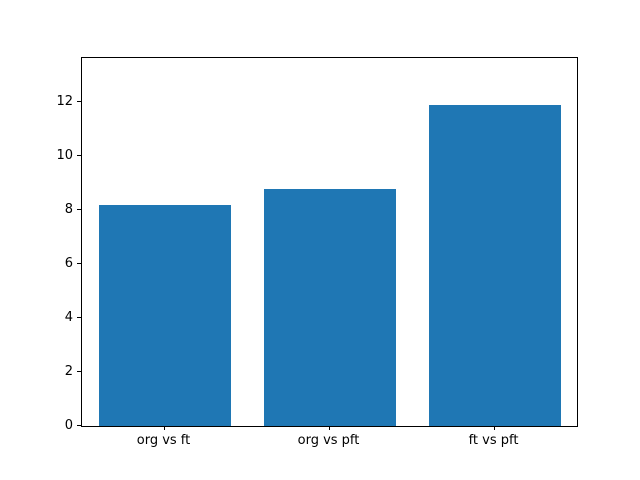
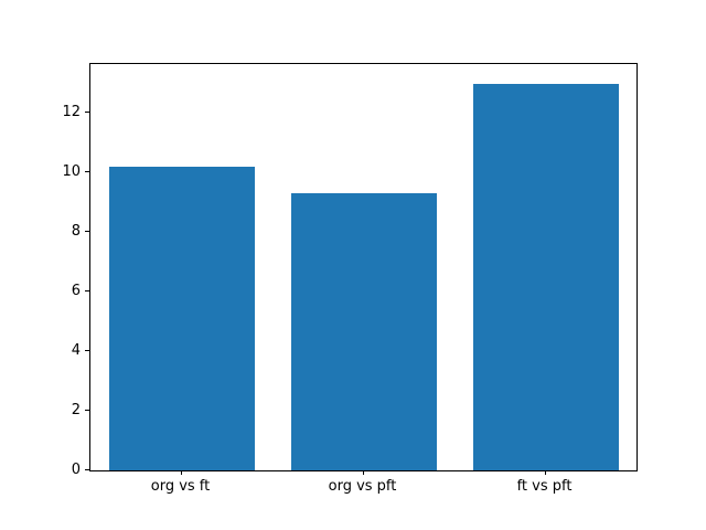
org vs ft: 8.2 -> 10.2
org vs pft: 8.8 -> 9.3
ft vs pft: 11.9 -> 13.0
